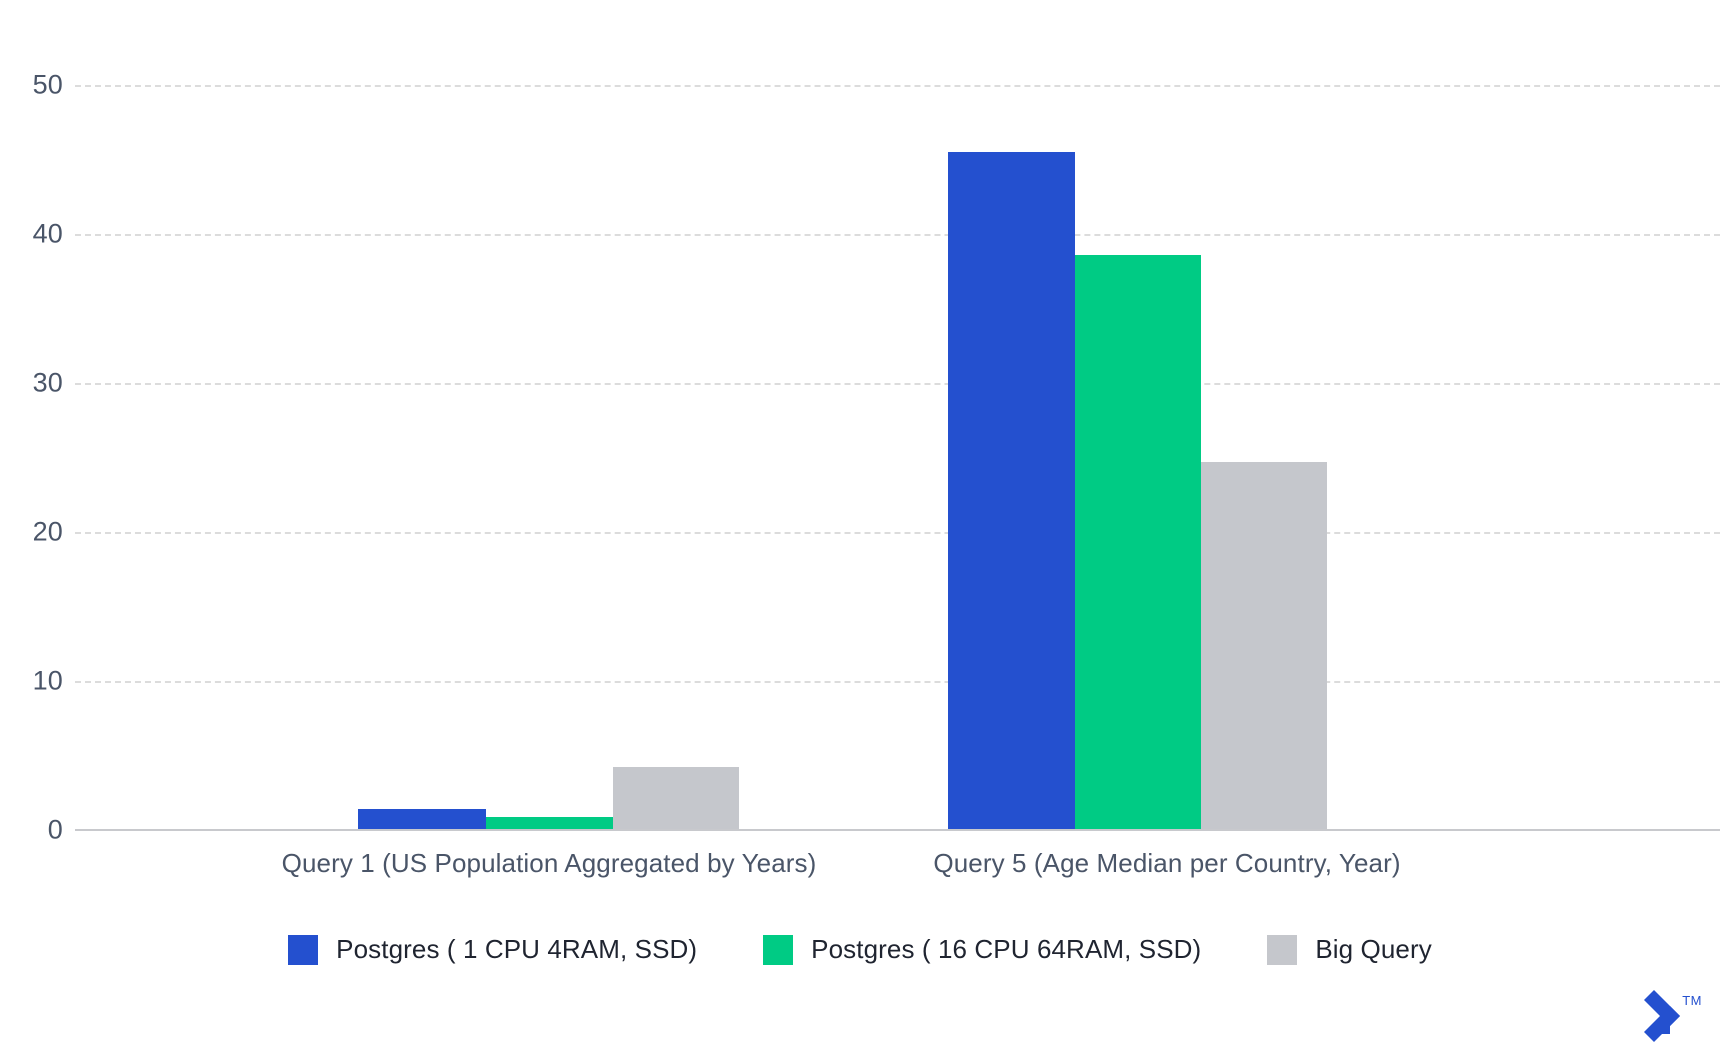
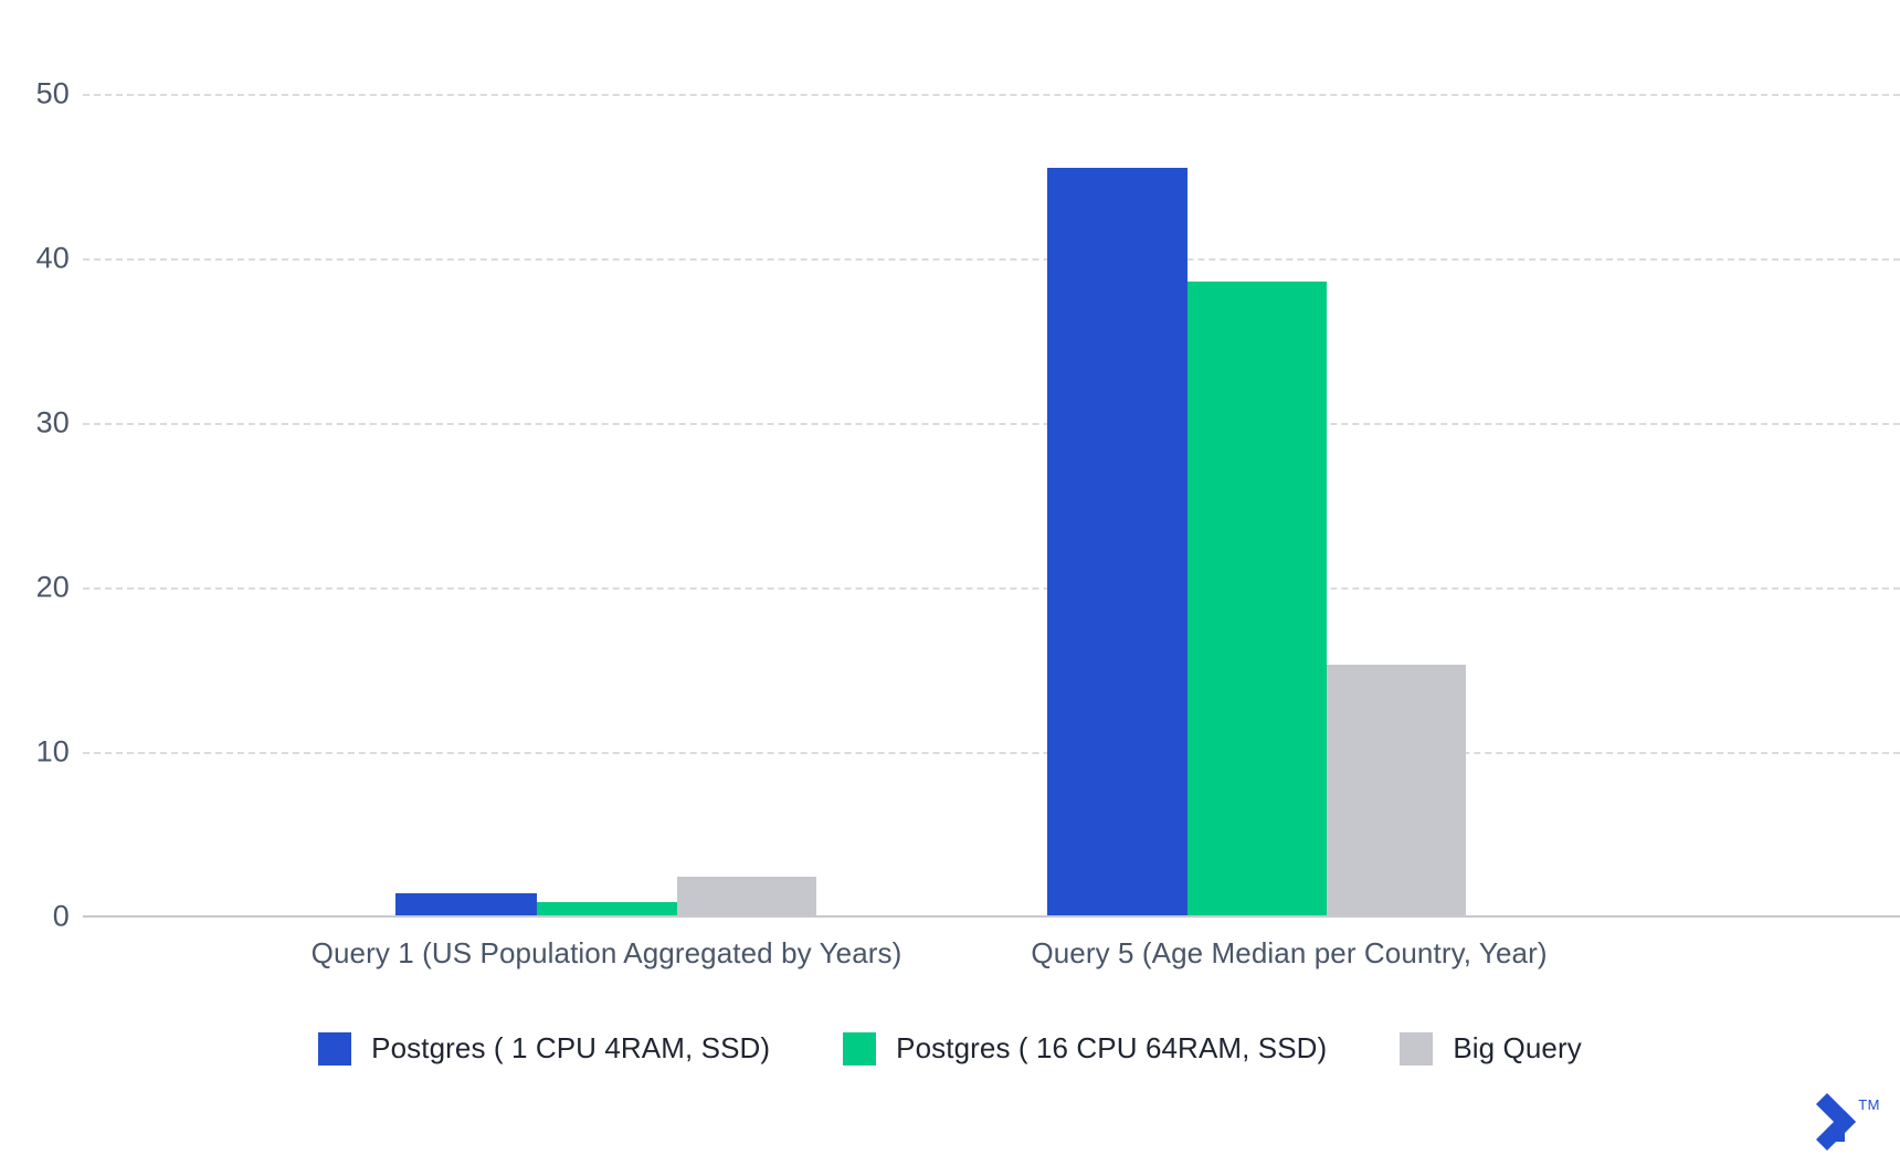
Big Query/Query 1 (US Population Aggregated by Years): 4.2 -> 2.4
Big Query/Query 5 (Age Median per Country, Year): 24.7 -> 15.3
